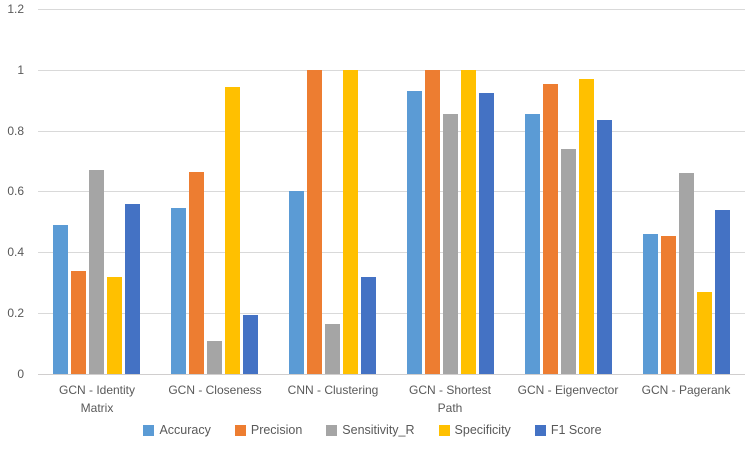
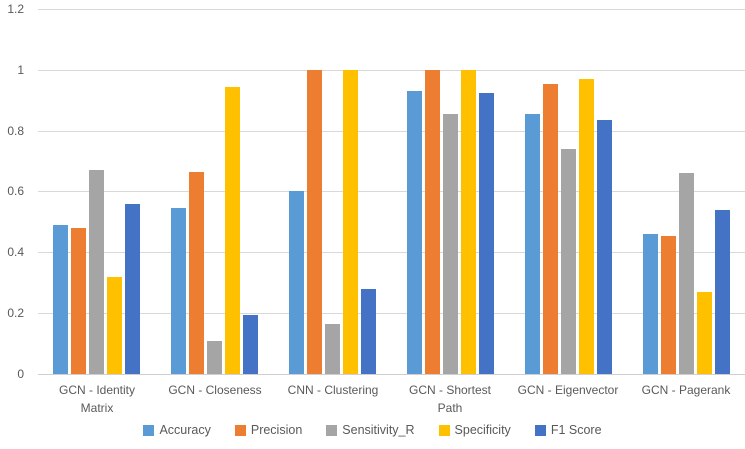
Precision/GCN - Identity Matrix: 0.34 -> 0.48
F1 Score/CNN - Clustering: 0.32 -> 0.28
